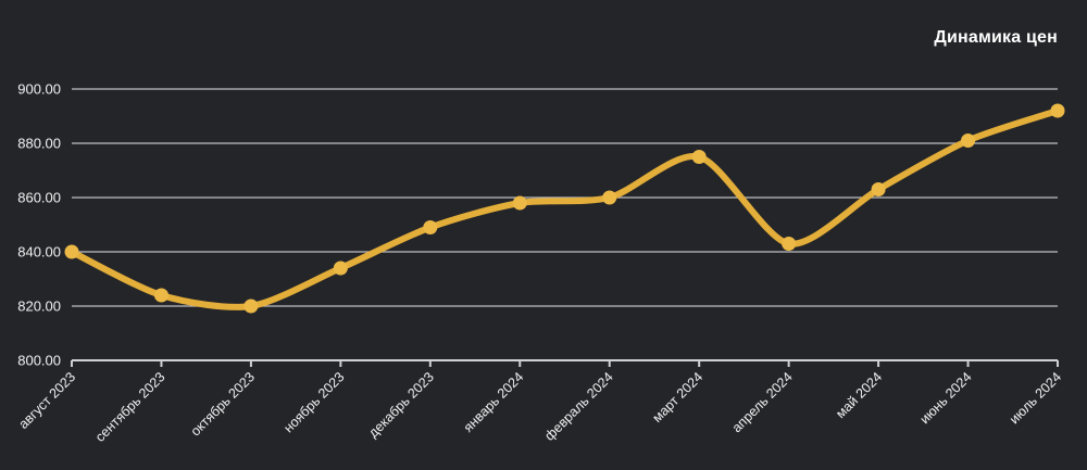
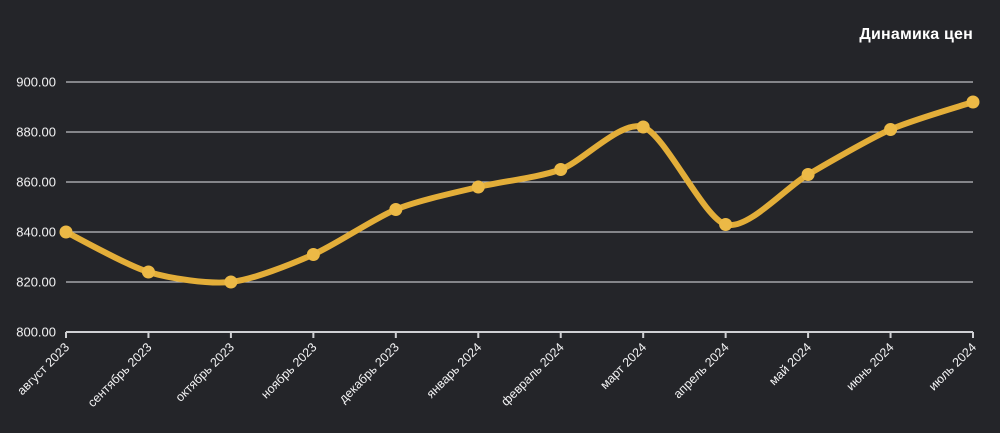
ноябрь 2023: 834 -> 831
февраль 2024: 860 -> 865
март 2024: 875 -> 882
